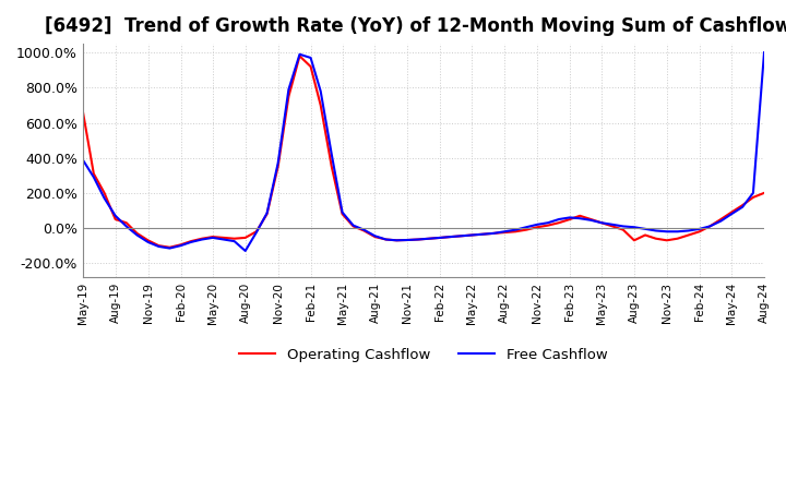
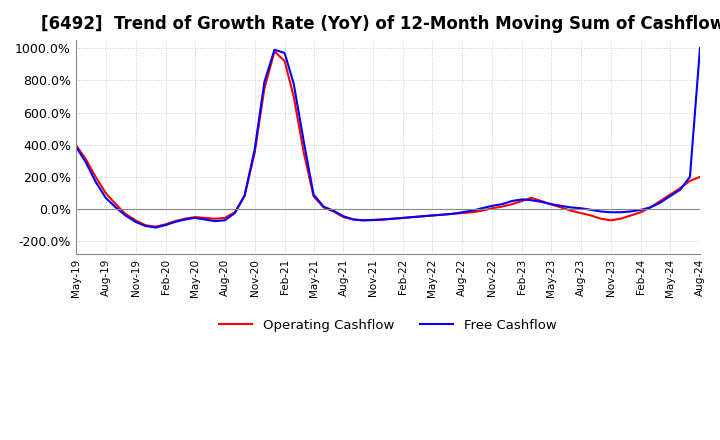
Operating Cashflow/May-19: 670% -> 400%
Operating Cashflow/Aug-19: 50% -> 100%
Free Cashflow/Aug-20: -130% -> -70%
Operating Cashflow/Aug-23: -70% -> -20%
